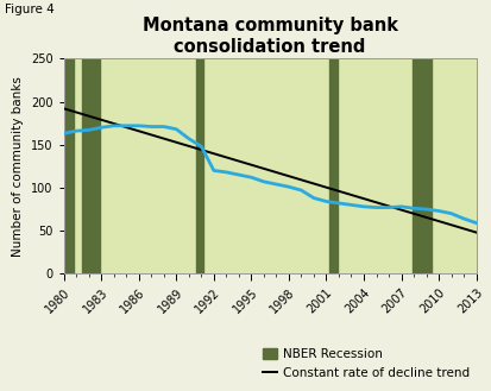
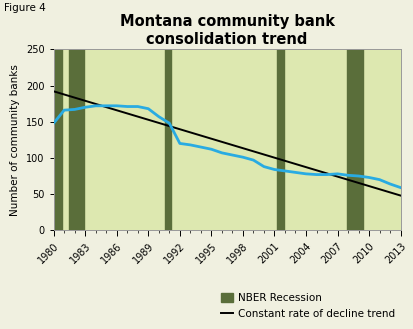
1980: 163 -> 148
